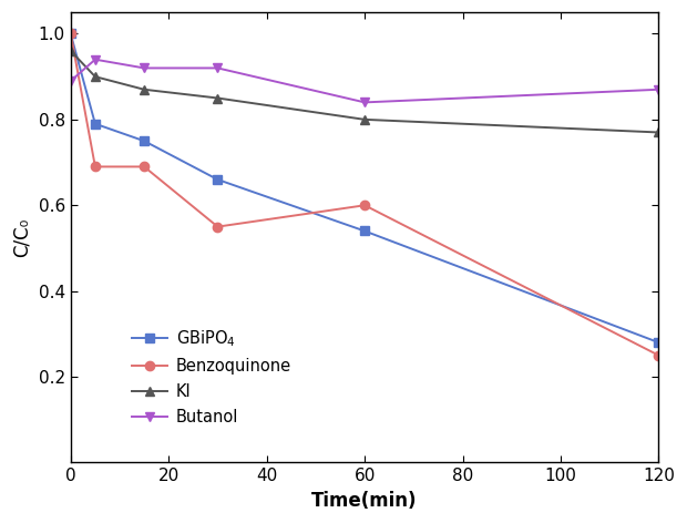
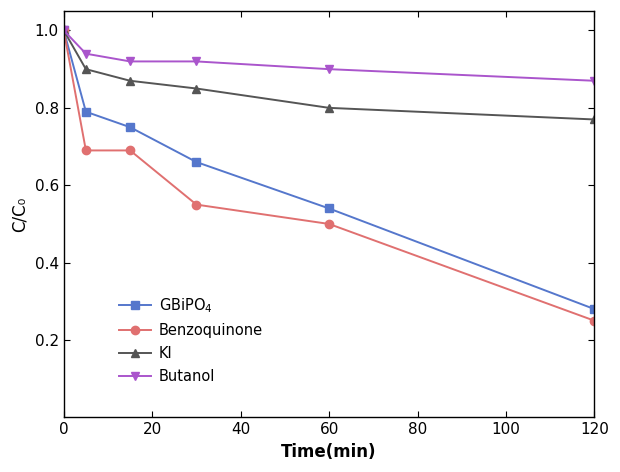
KI/0: 0.96 -> 1.00
Butanol/0: 0.89 -> 1.00
Benzoquinone/60: 0.60 -> 0.50
Butanol/60: 0.84 -> 0.90
